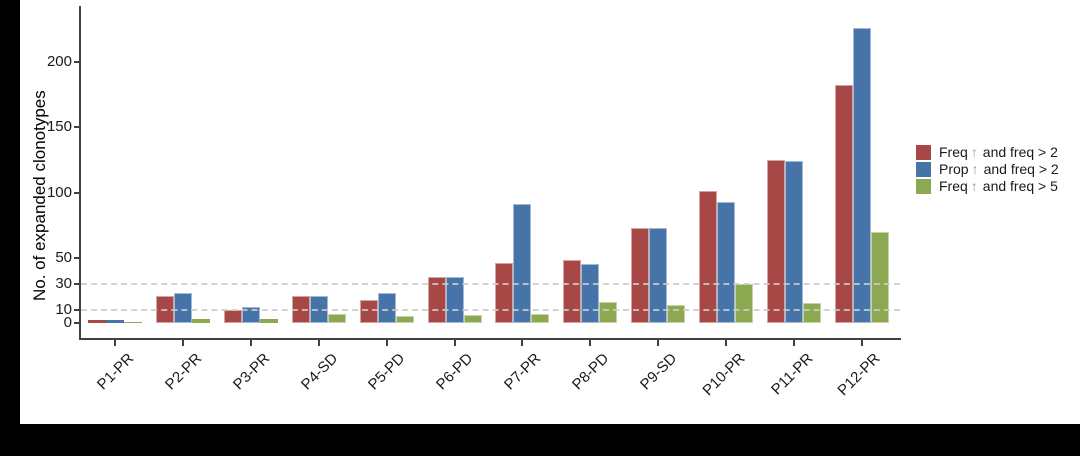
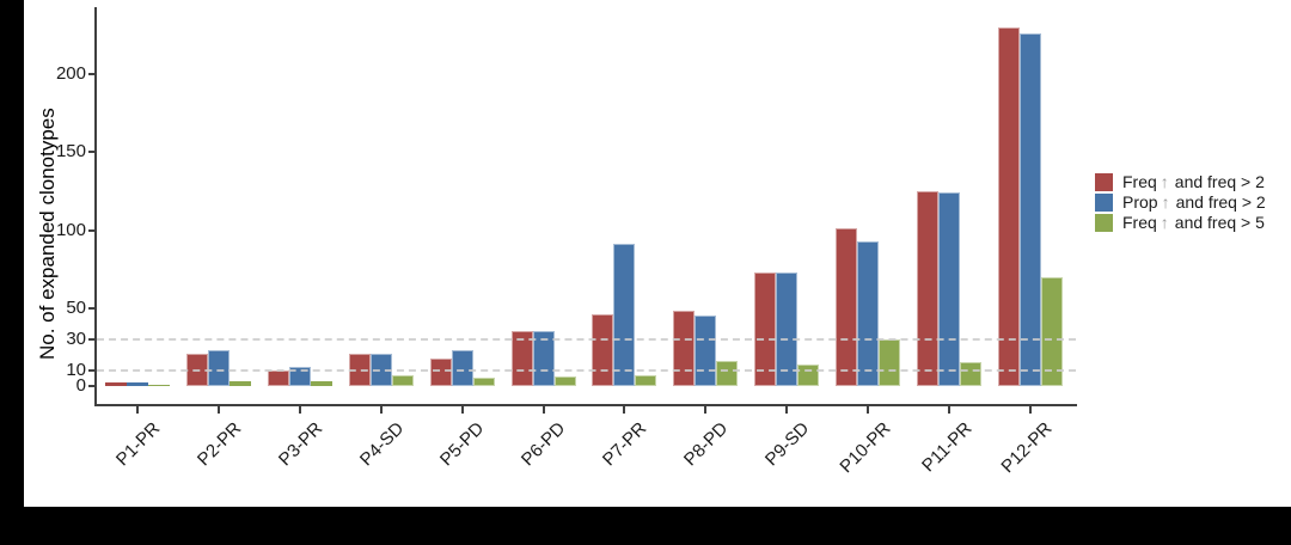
Freq ↑ and freq > 2/P12-PR: 182 -> 230
